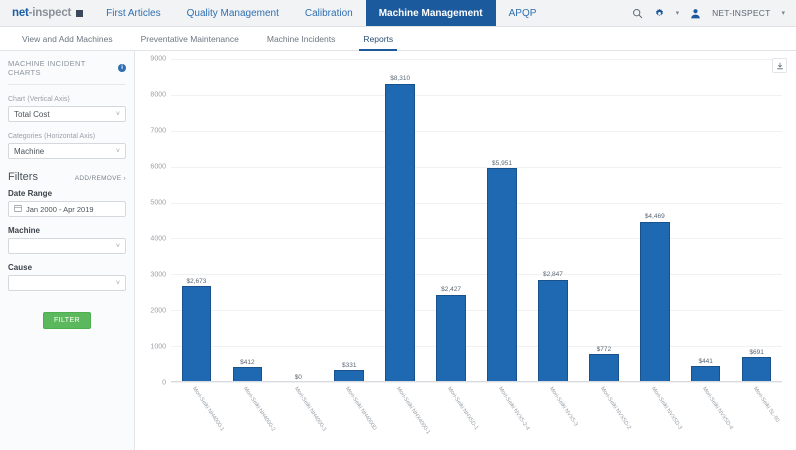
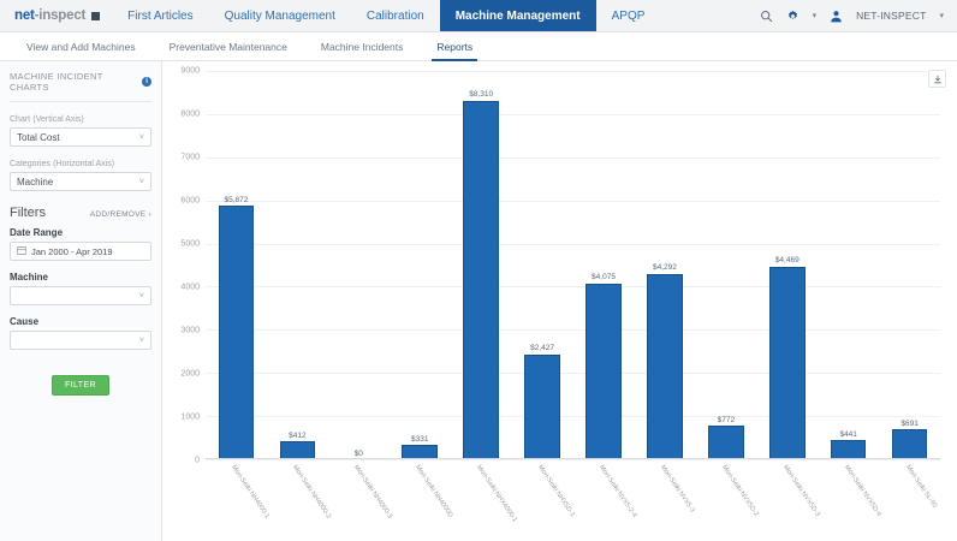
Mori-Seiki NH4000-1: $2,673 -> $5,872
Mori-Seiki NVX5-2-4: $5,951 -> $4,075
Mori-Seiki NVX5-3: $2,847 -> $4,292
